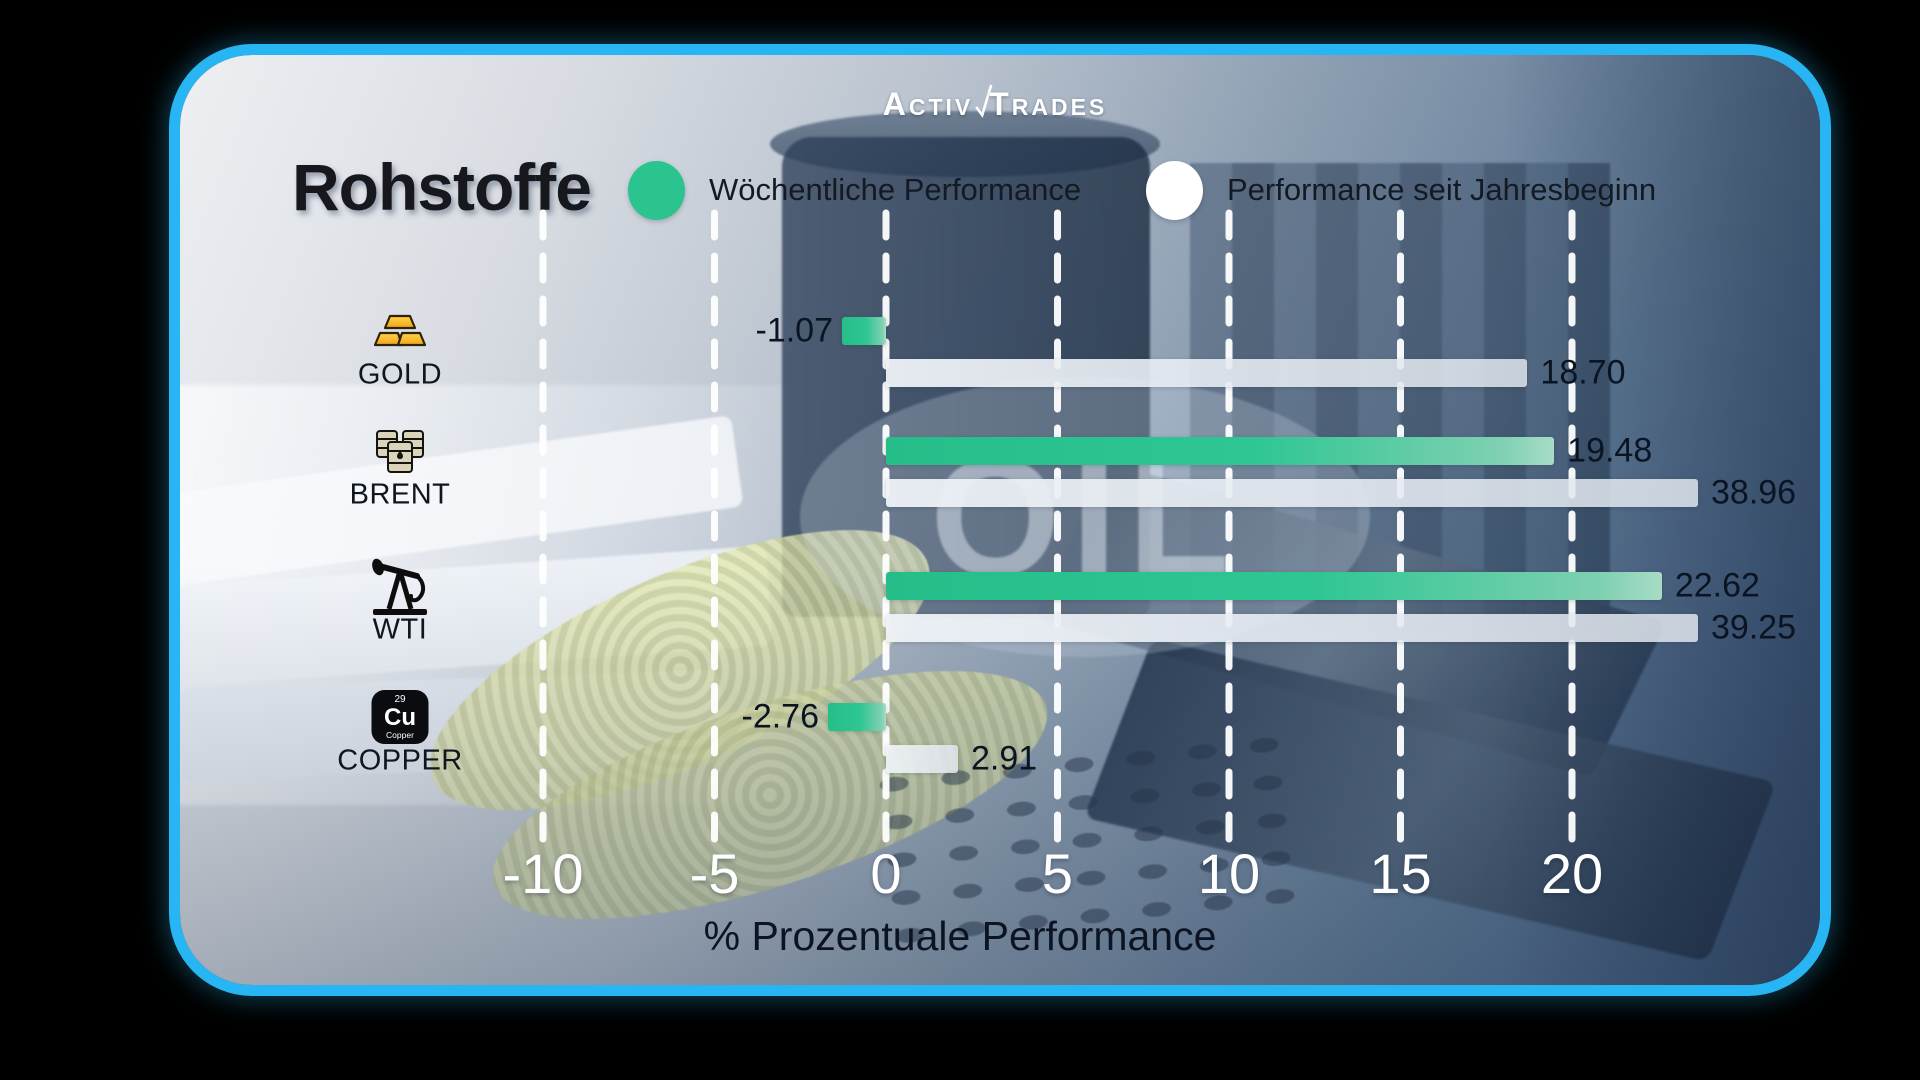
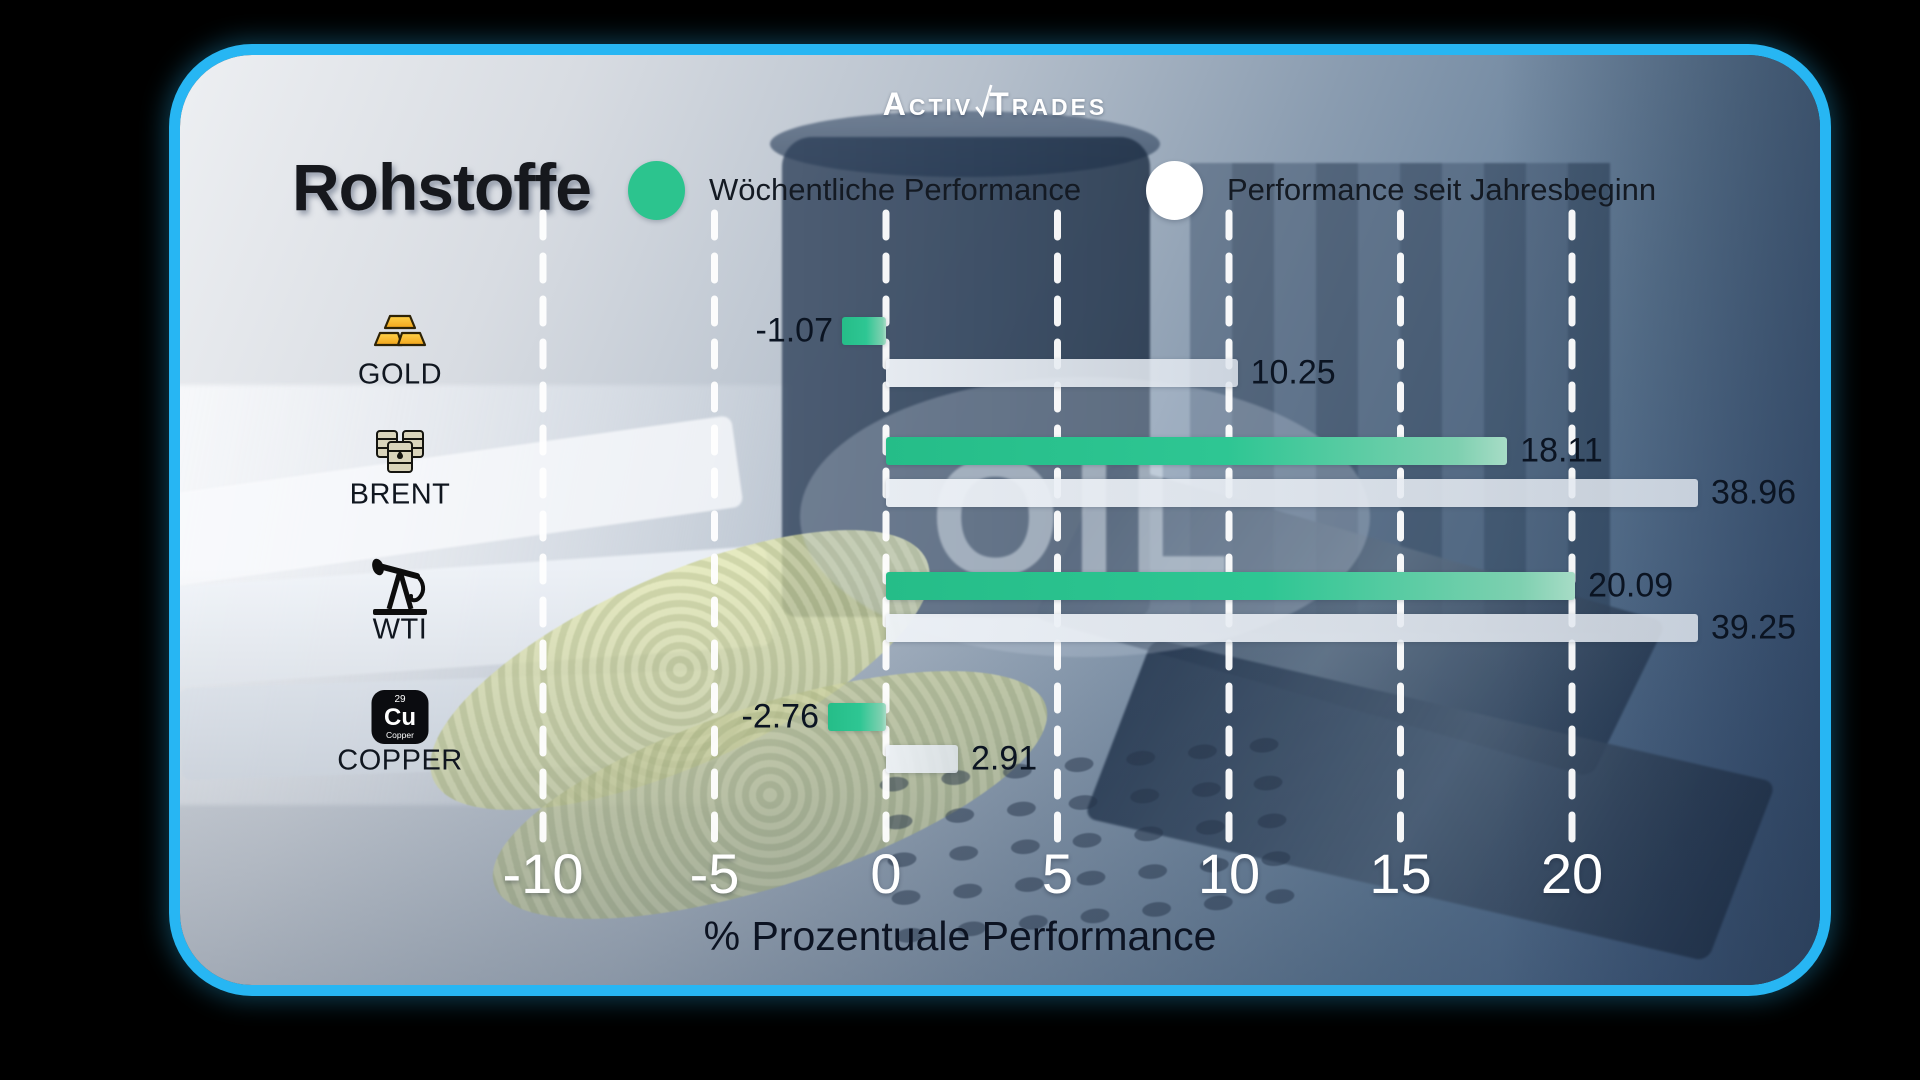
Performance seit Jahresbeginn/GOLD: 18.70 -> 10.25
Wöchentliche Performance/BRENT: 19.48 -> 18.11
Wöchentliche Performance/WTI: 22.62 -> 20.09
